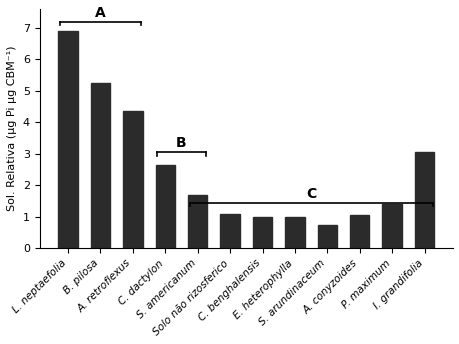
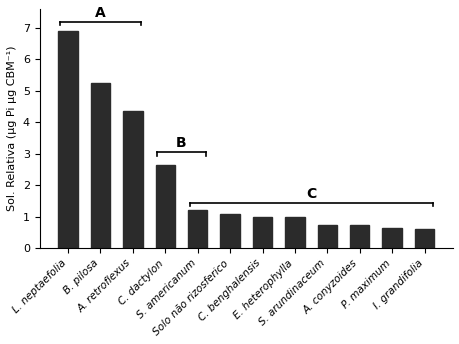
S. americanum: 1.70 -> 1.22
A. conyzoides: 1.05 -> 0.73
P. maximum: 1.40 -> 0.65
I. grandifolia: 3.05 -> 0.62
